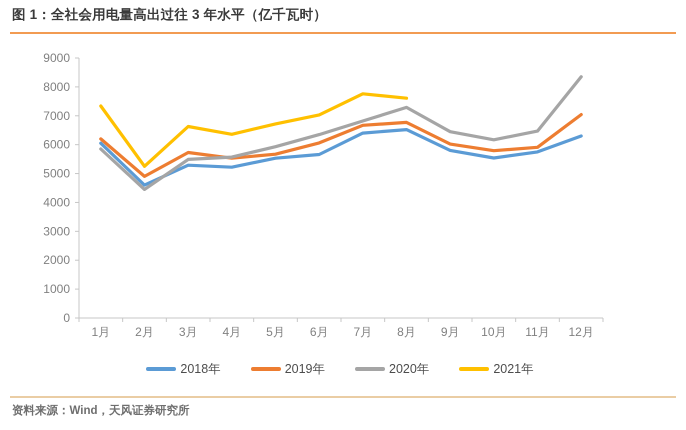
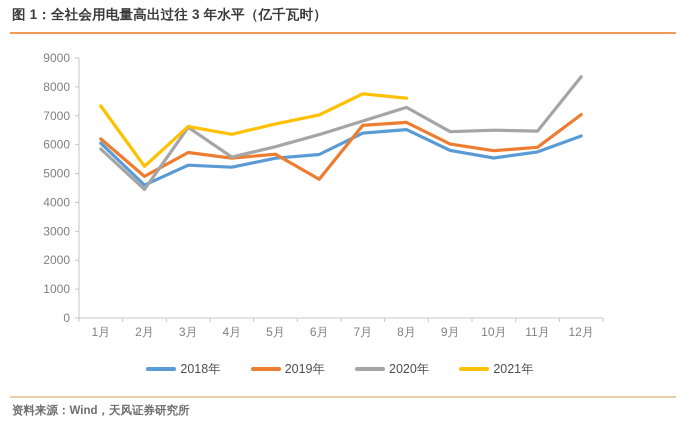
2020年/3月: 5500 -> 6600
2019年/6月: 6100 -> 4800
2020年/10月: 6200 -> 6500
